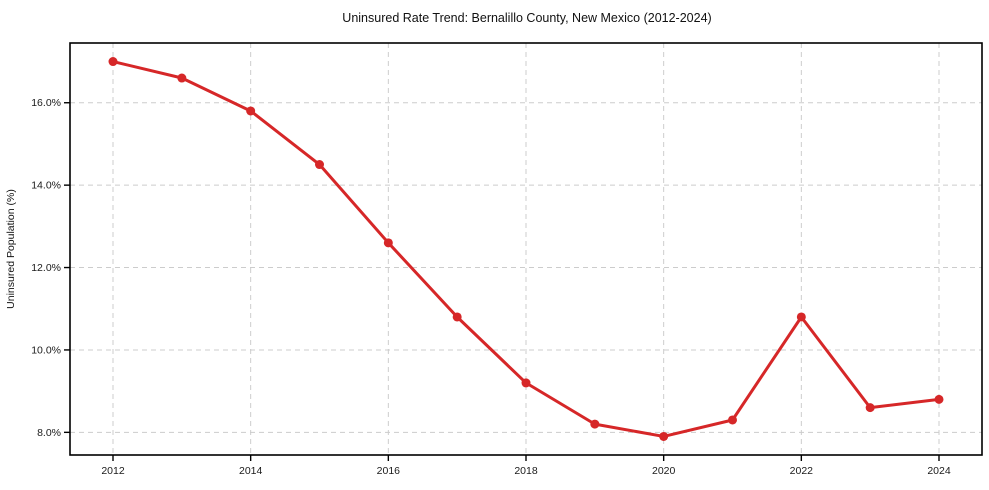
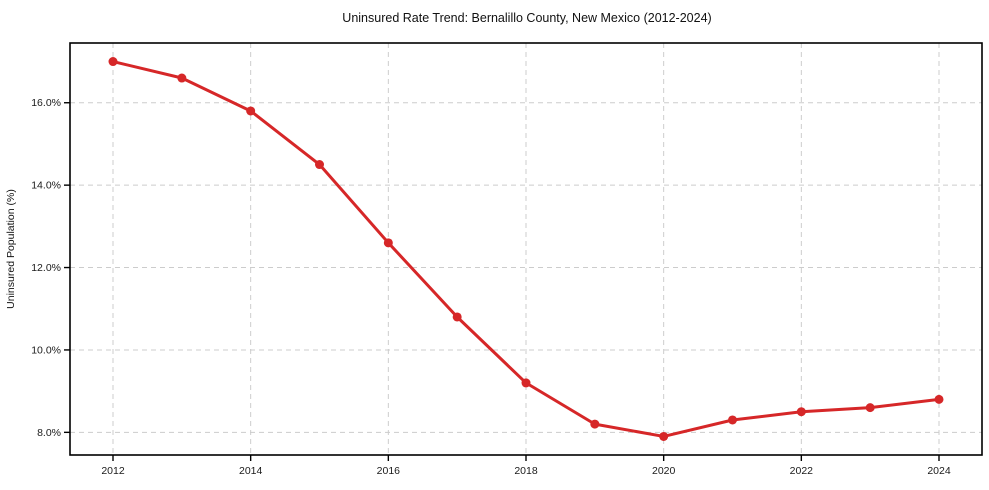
2022: 10.8% -> 8.5%
